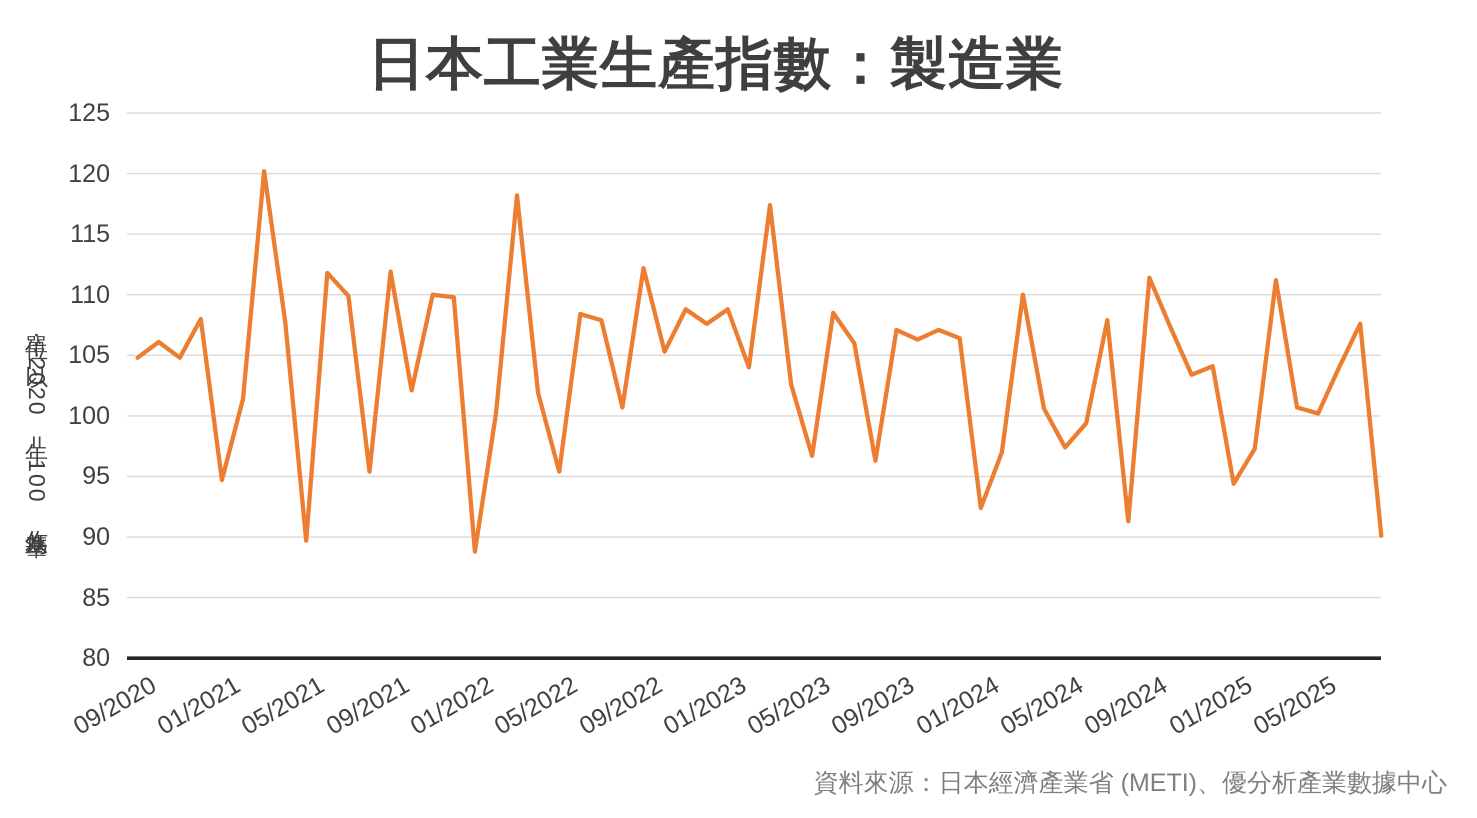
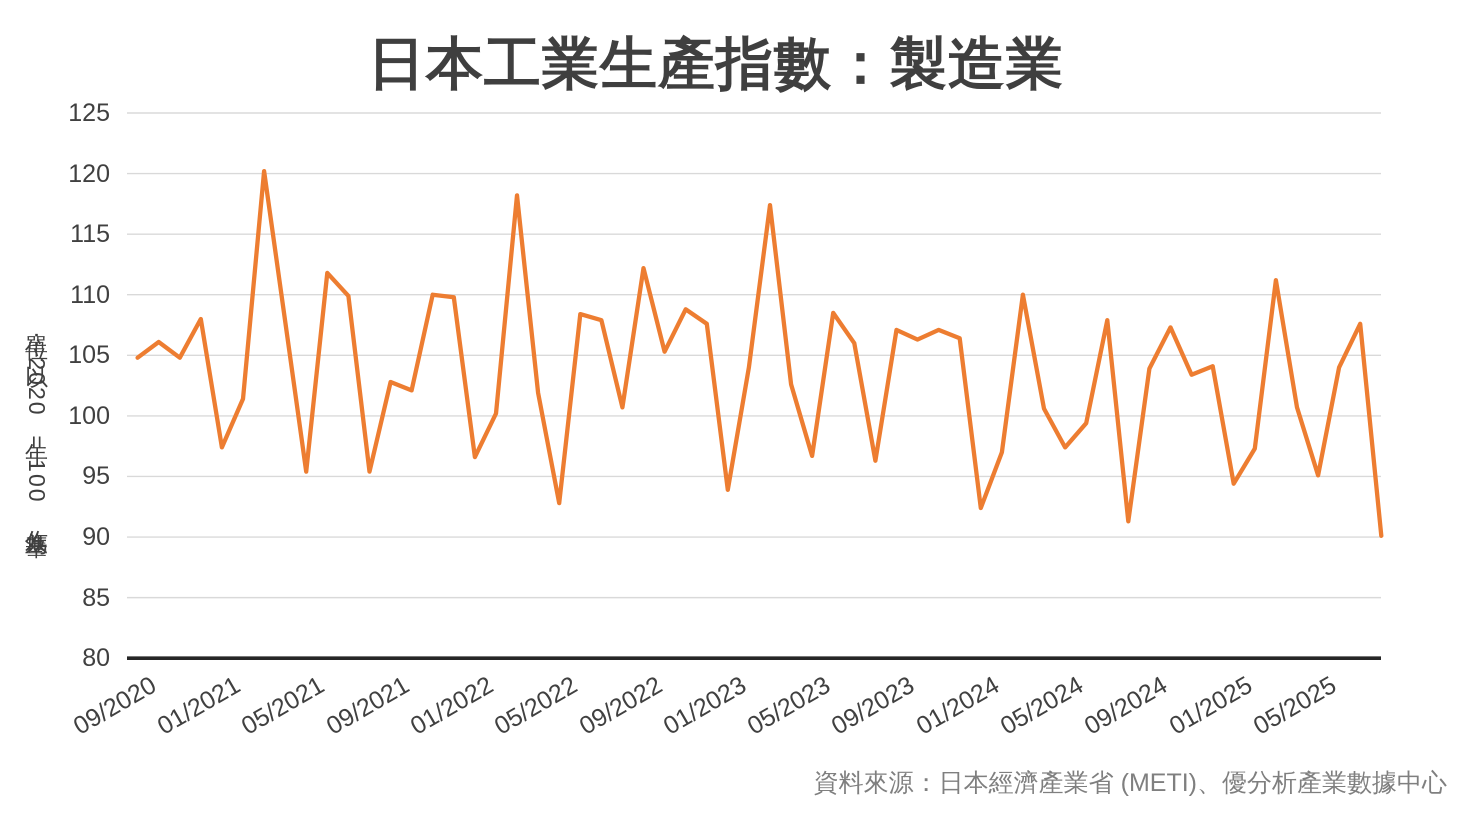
01/2021: 94.7 -> 97.4
05/2021: 89.7 -> 95.4
09/2021: 111.9 -> 102.8
01/2022: 88.8 -> 96.6
05/2022: 95.4 -> 92.8
01/2023: 108.8 -> 93.9
09/2024: 111.4 -> 103.9
05/2025: 100.2 -> 95.1
